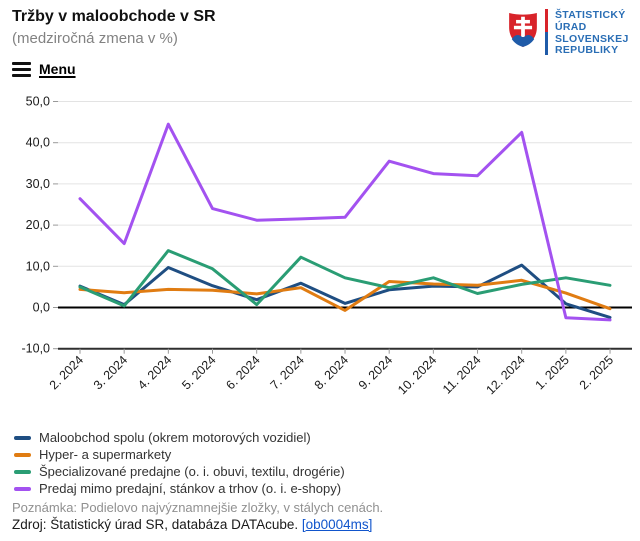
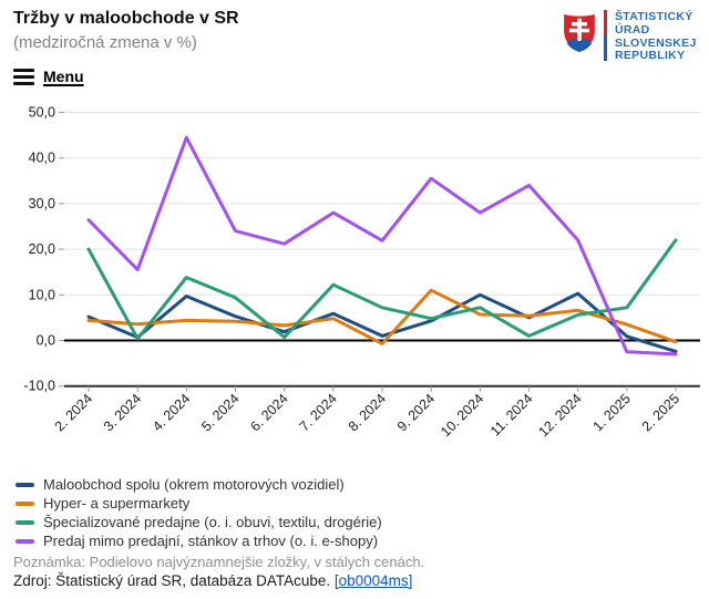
Špecializované predajne (o. i. obuvi, textilu, drogérie)/2. 2024: 5 -> 20
Predaj mimo predajní, stánkov a trhov (o. i. e-shopy)/7. 2024: 22 -> 28
Hyper- a supermarkety/9. 2024: 6 -> 11
Maloobchod spolu (okrem motorových vozidiel)/10. 2024: 5 -> 10
Predaj mimo predajní, stánkov a trhov (o. i. e-shopy)/10. 2024: 32 -> 28
Špecializované predajne (o. i. obuvi, textilu, drogérie)/11. 2024: 3 -> 1
Predaj mimo predajní, stánkov a trhov (o. i. e-shopy)/11. 2024: 32 -> 34
Predaj mimo predajní, stánkov a trhov (o. i. e-shopy)/12. 2024: 42 -> 22
Špecializované predajne (o. i. obuvi, textilu, drogérie)/2. 2025: 5 -> 22
